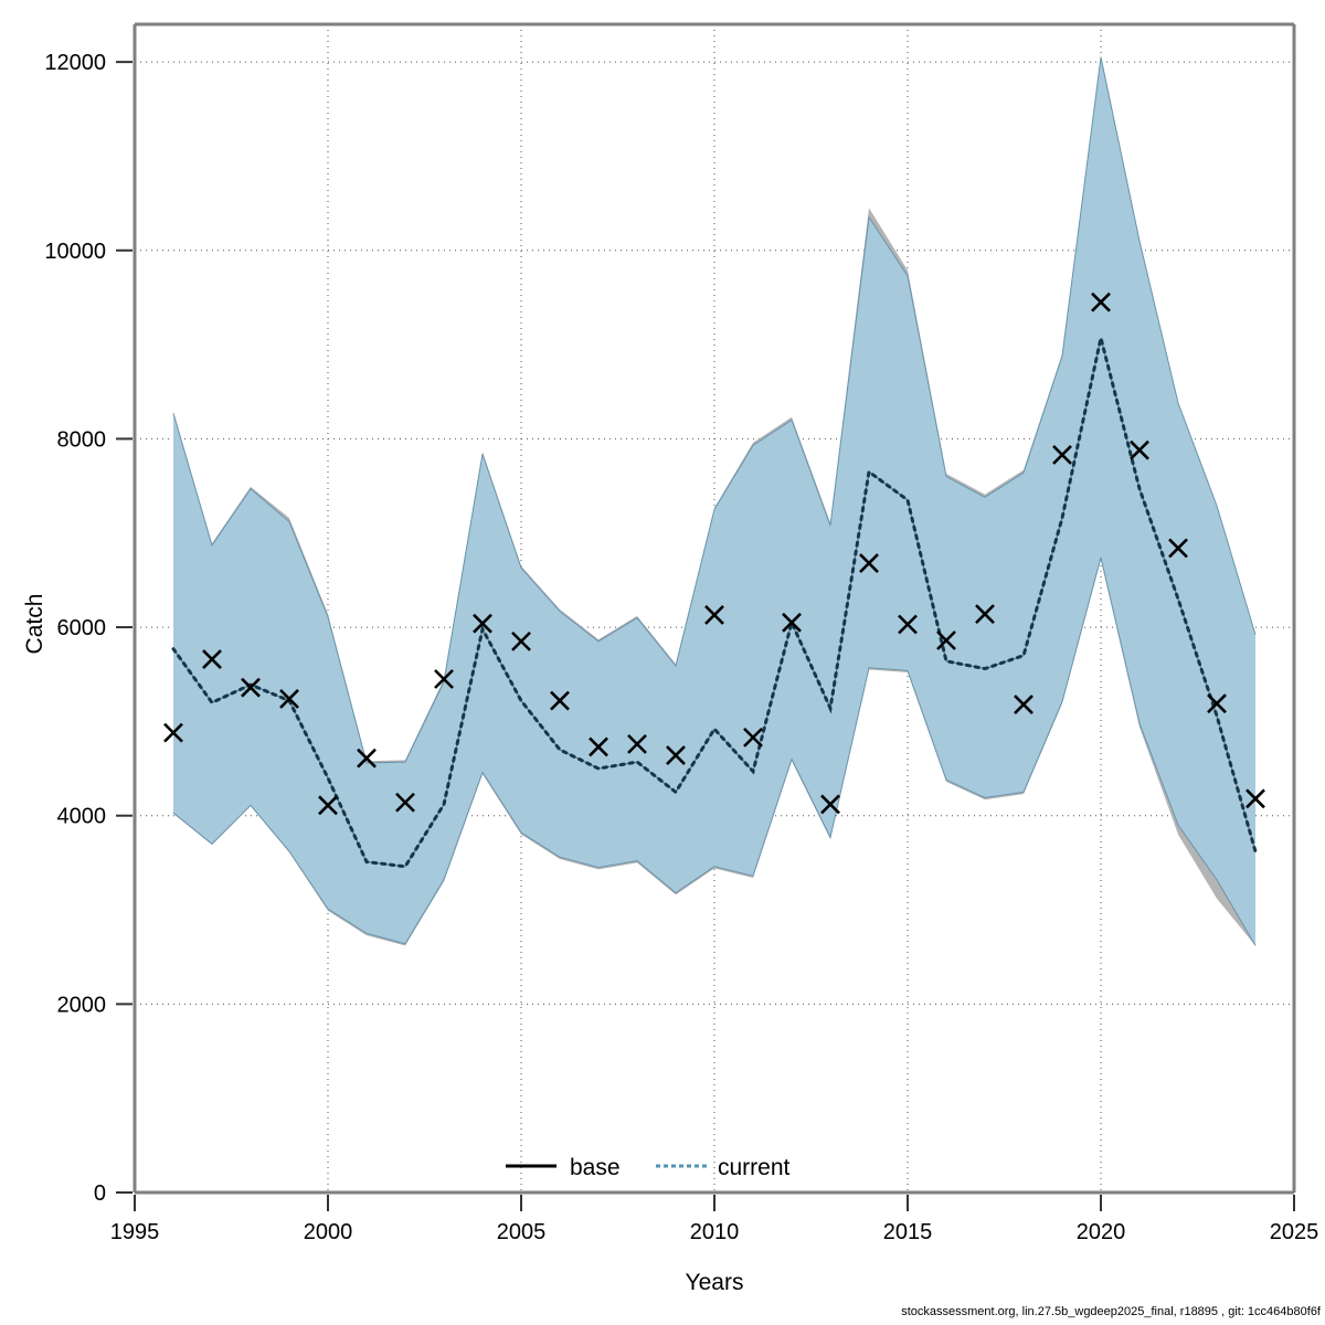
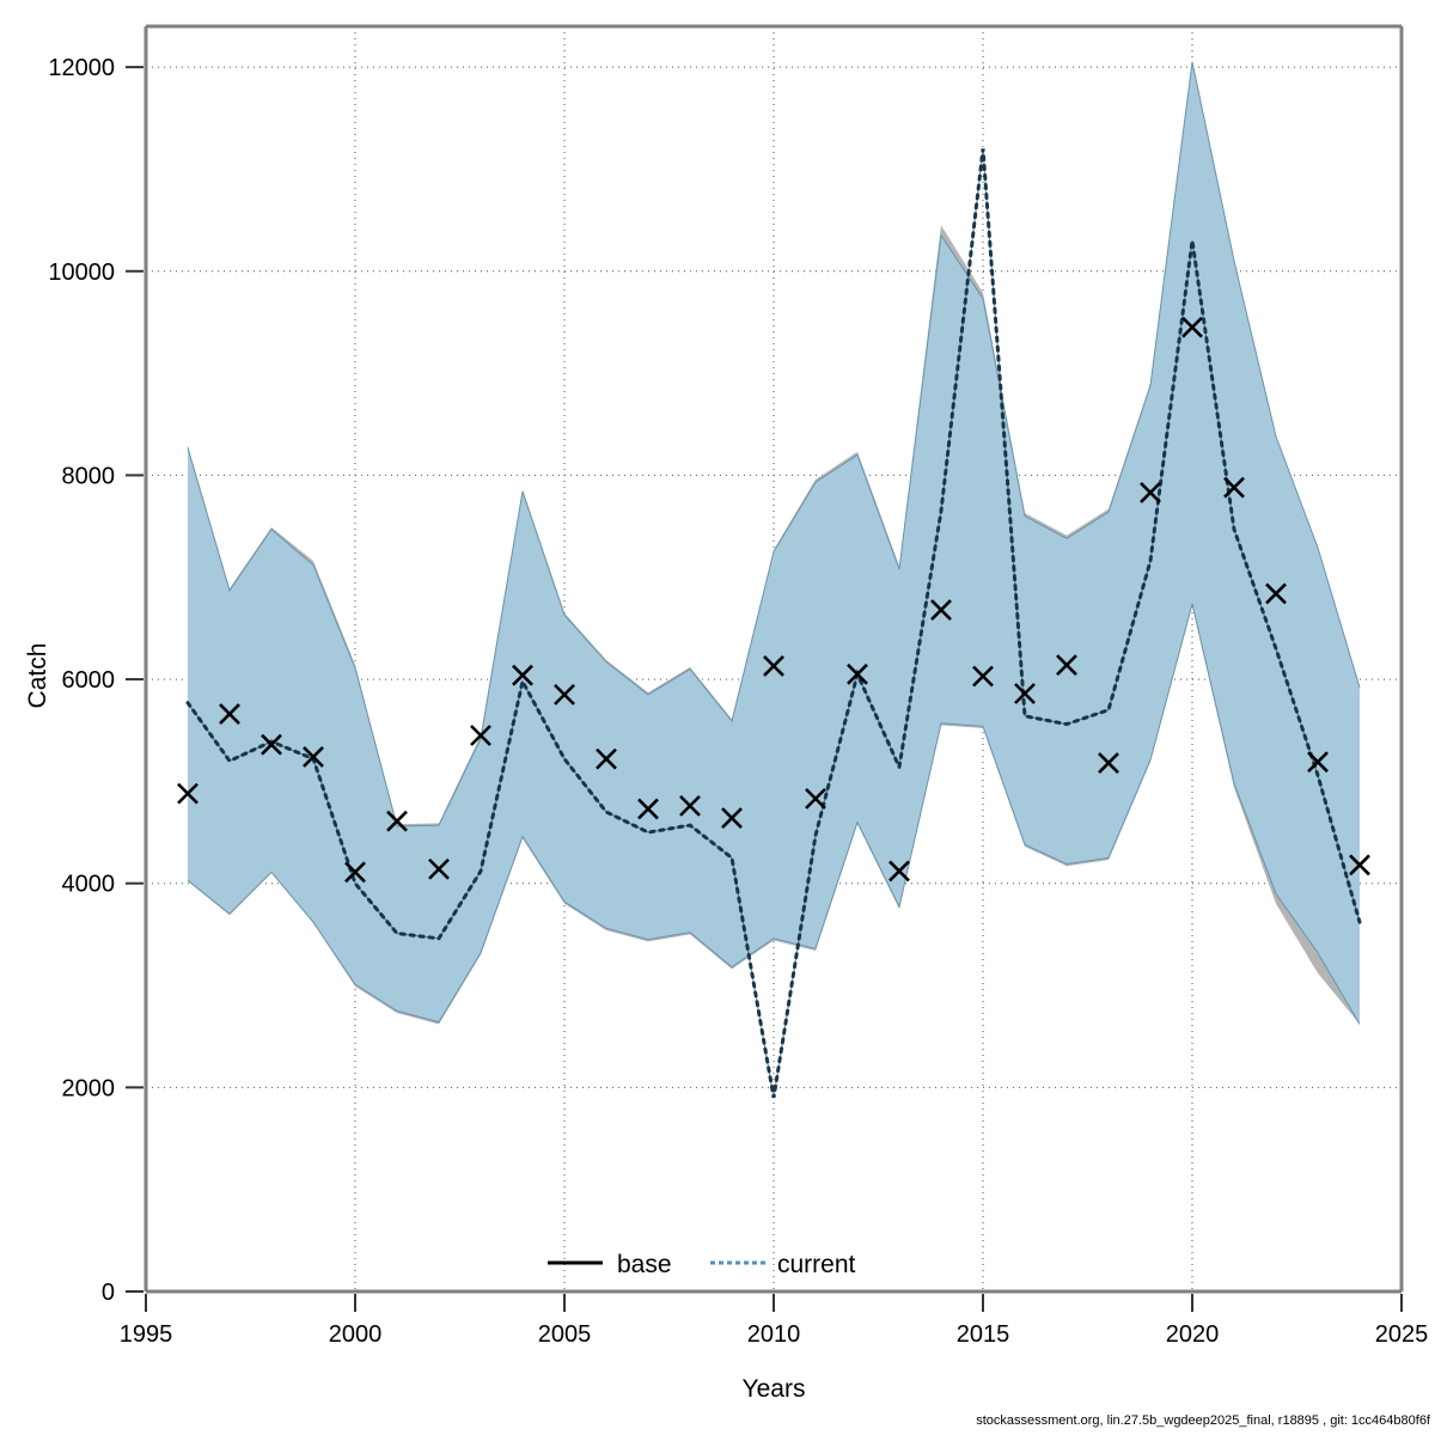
current/2000: 4400 -> 4000
current/2010: 4900 -> 1900
current/2015: 7400 -> 11200
current/2020: 9100 -> 10300
